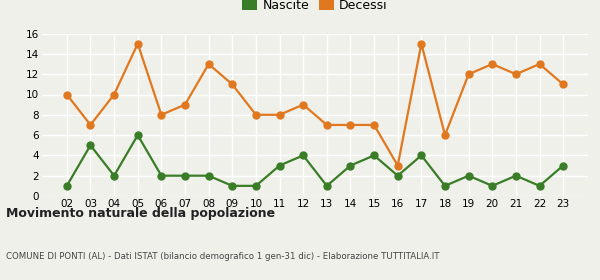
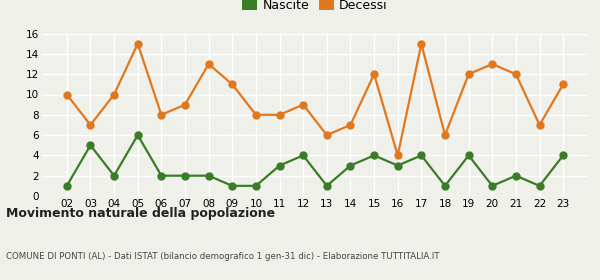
Decessi/13: 7 -> 6
Decessi/15: 7 -> 12
Nascite/16: 2 -> 3
Decessi/16: 3 -> 4
Nascite/19: 2 -> 4
Decessi/22: 13 -> 7
Nascite/23: 3 -> 4
